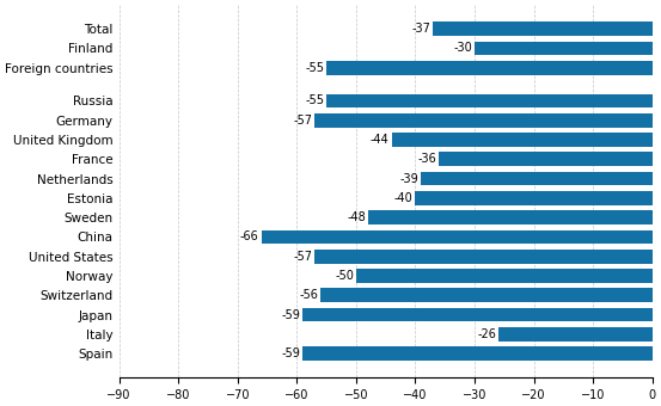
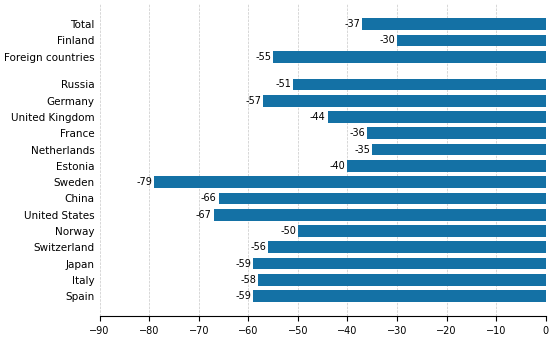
Russia: -55 -> -51
Netherlands: -39 -> -35
Sweden: -48 -> -79
United States: -57 -> -67
Italy: -26 -> -58
